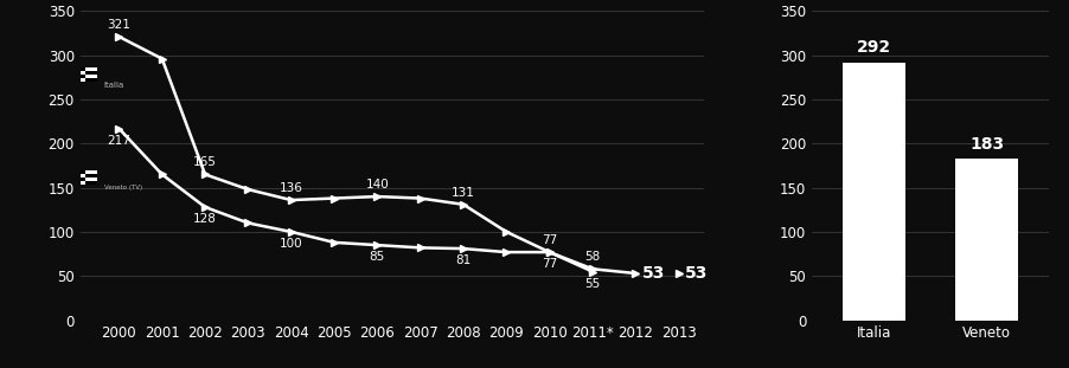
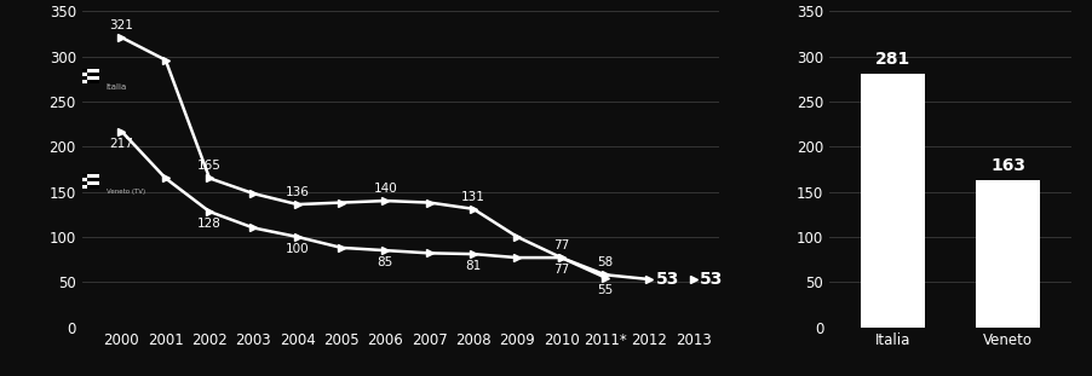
Italia: 292 -> 281
Veneto: 183 -> 163
